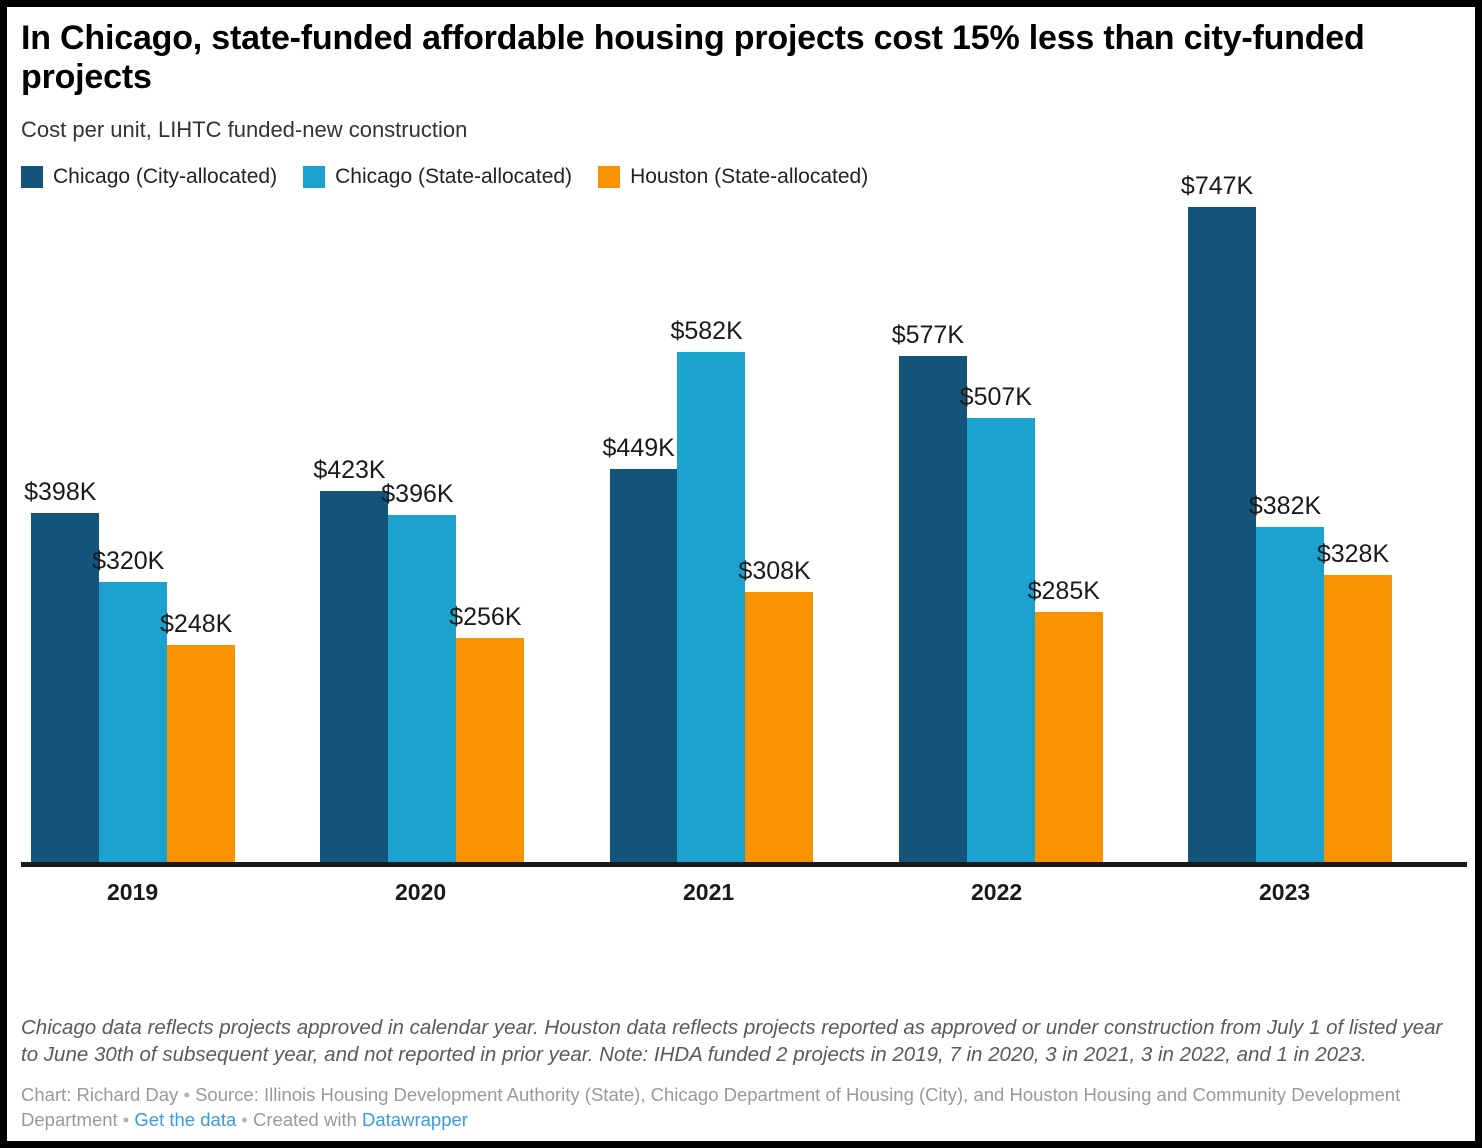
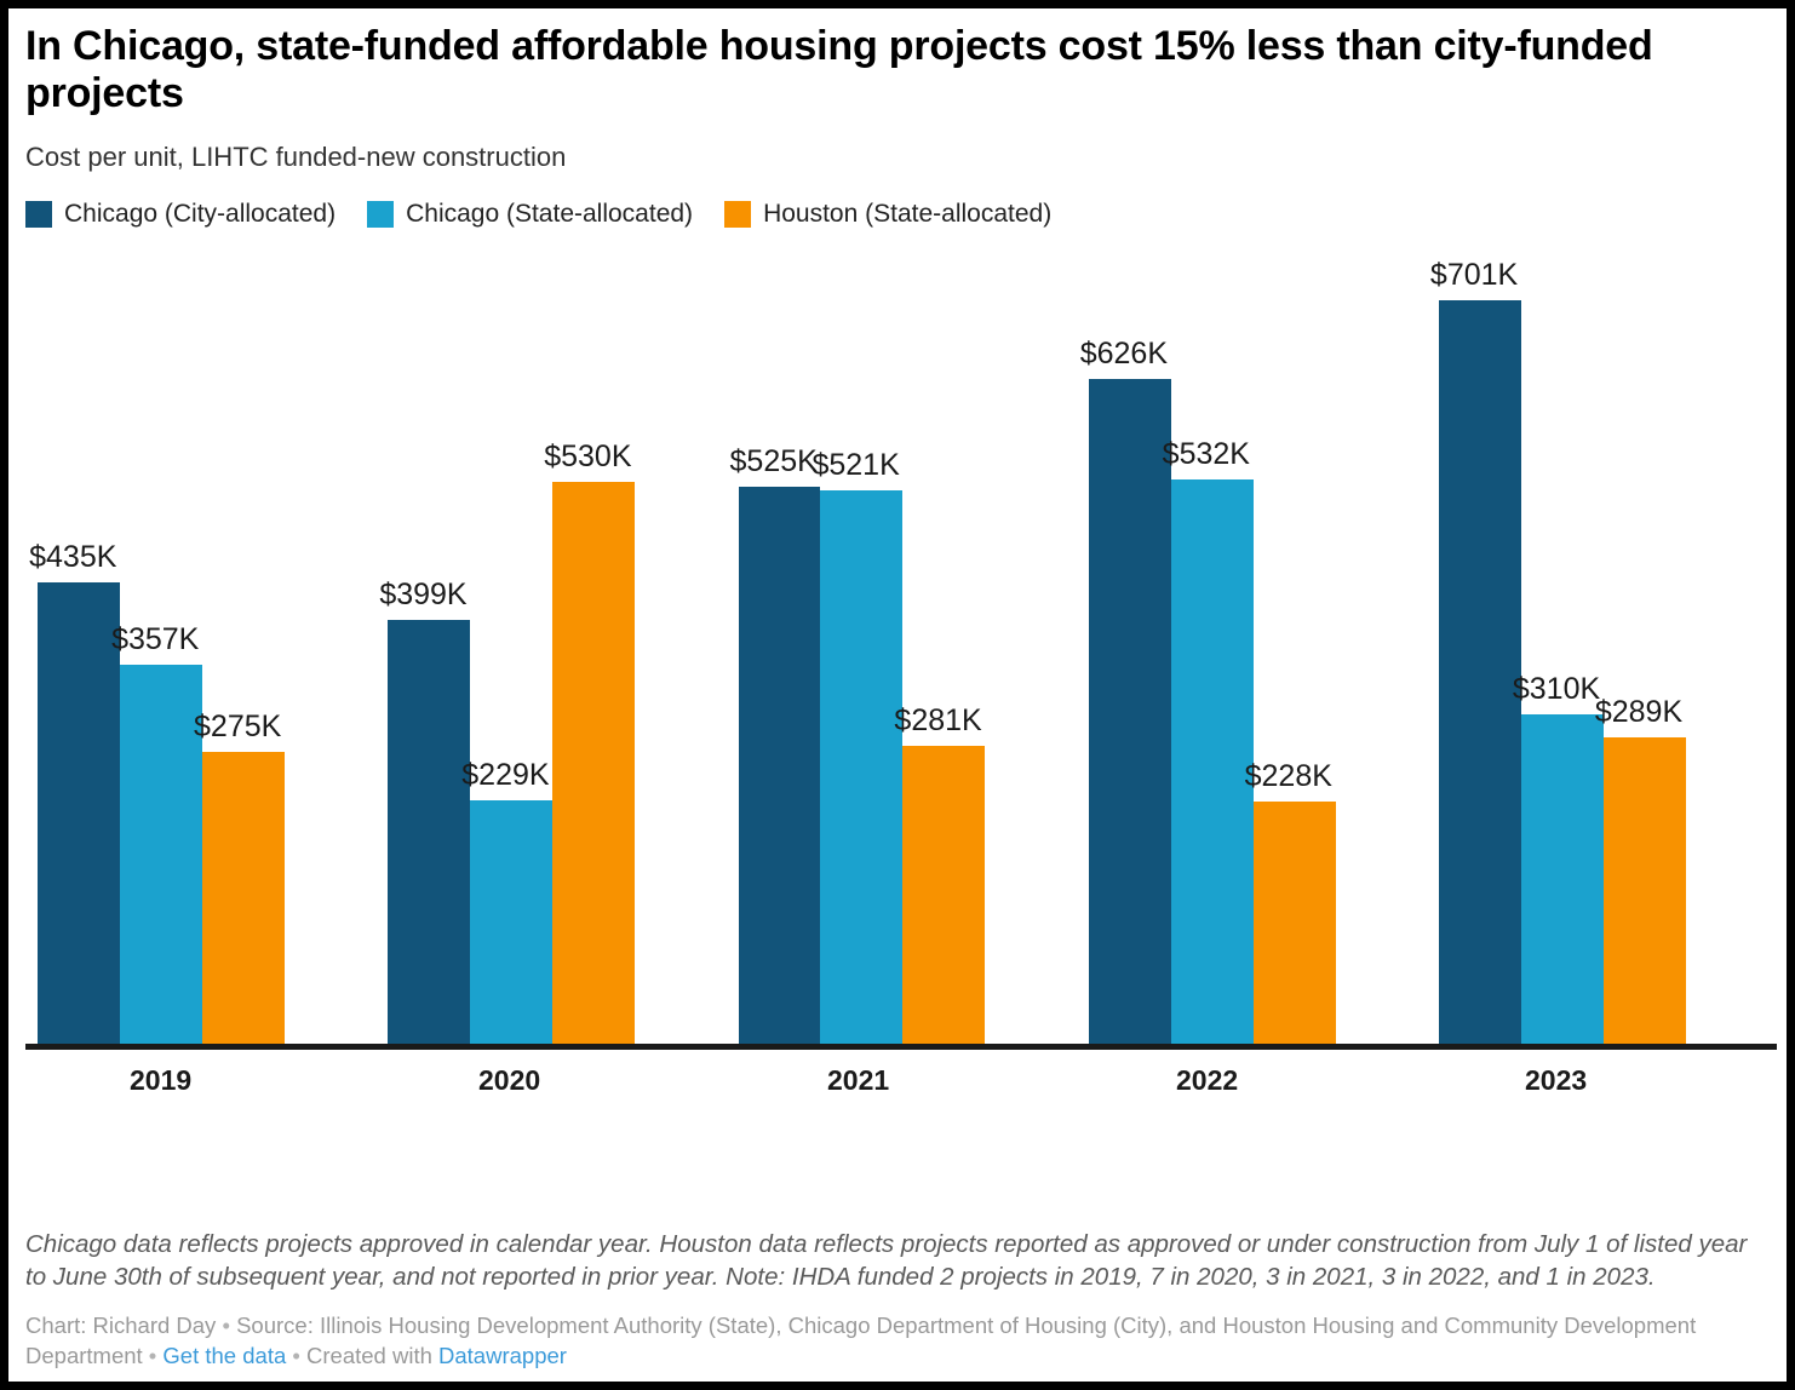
Chicago (City-allocated)/2019: $398K -> $435K
Chicago (State-allocated)/2019: $320K -> $357K
Houston (State-allocated)/2019: $248K -> $275K
Chicago (City-allocated)/2020: $423K -> $399K
Chicago (State-allocated)/2020: $396K -> $229K
Houston (State-allocated)/2020: $256K -> $530K
Chicago (City-allocated)/2021: $449K -> $525K
Chicago (State-allocated)/2021: $582K -> $521K
Houston (State-allocated)/2021: $308K -> $281K
Chicago (City-allocated)/2022: $577K -> $626K
Chicago (State-allocated)/2022: $507K -> $532K
Houston (State-allocated)/2022: $285K -> $228K
Chicago (City-allocated)/2023: $747K -> $701K
Chicago (State-allocated)/2023: $382K -> $310K
Houston (State-allocated)/2023: $328K -> $289K
